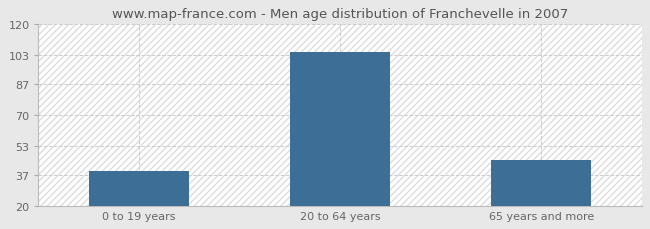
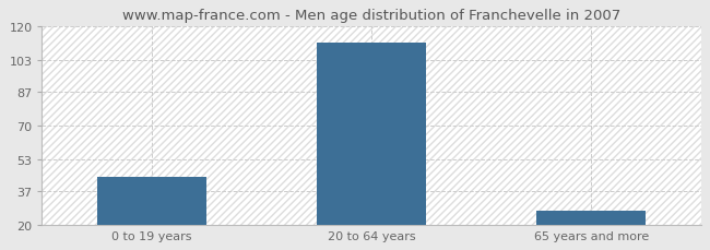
0 to 19 years: 39 -> 44
20 to 64 years: 105 -> 112
65 years and more: 45 -> 27
